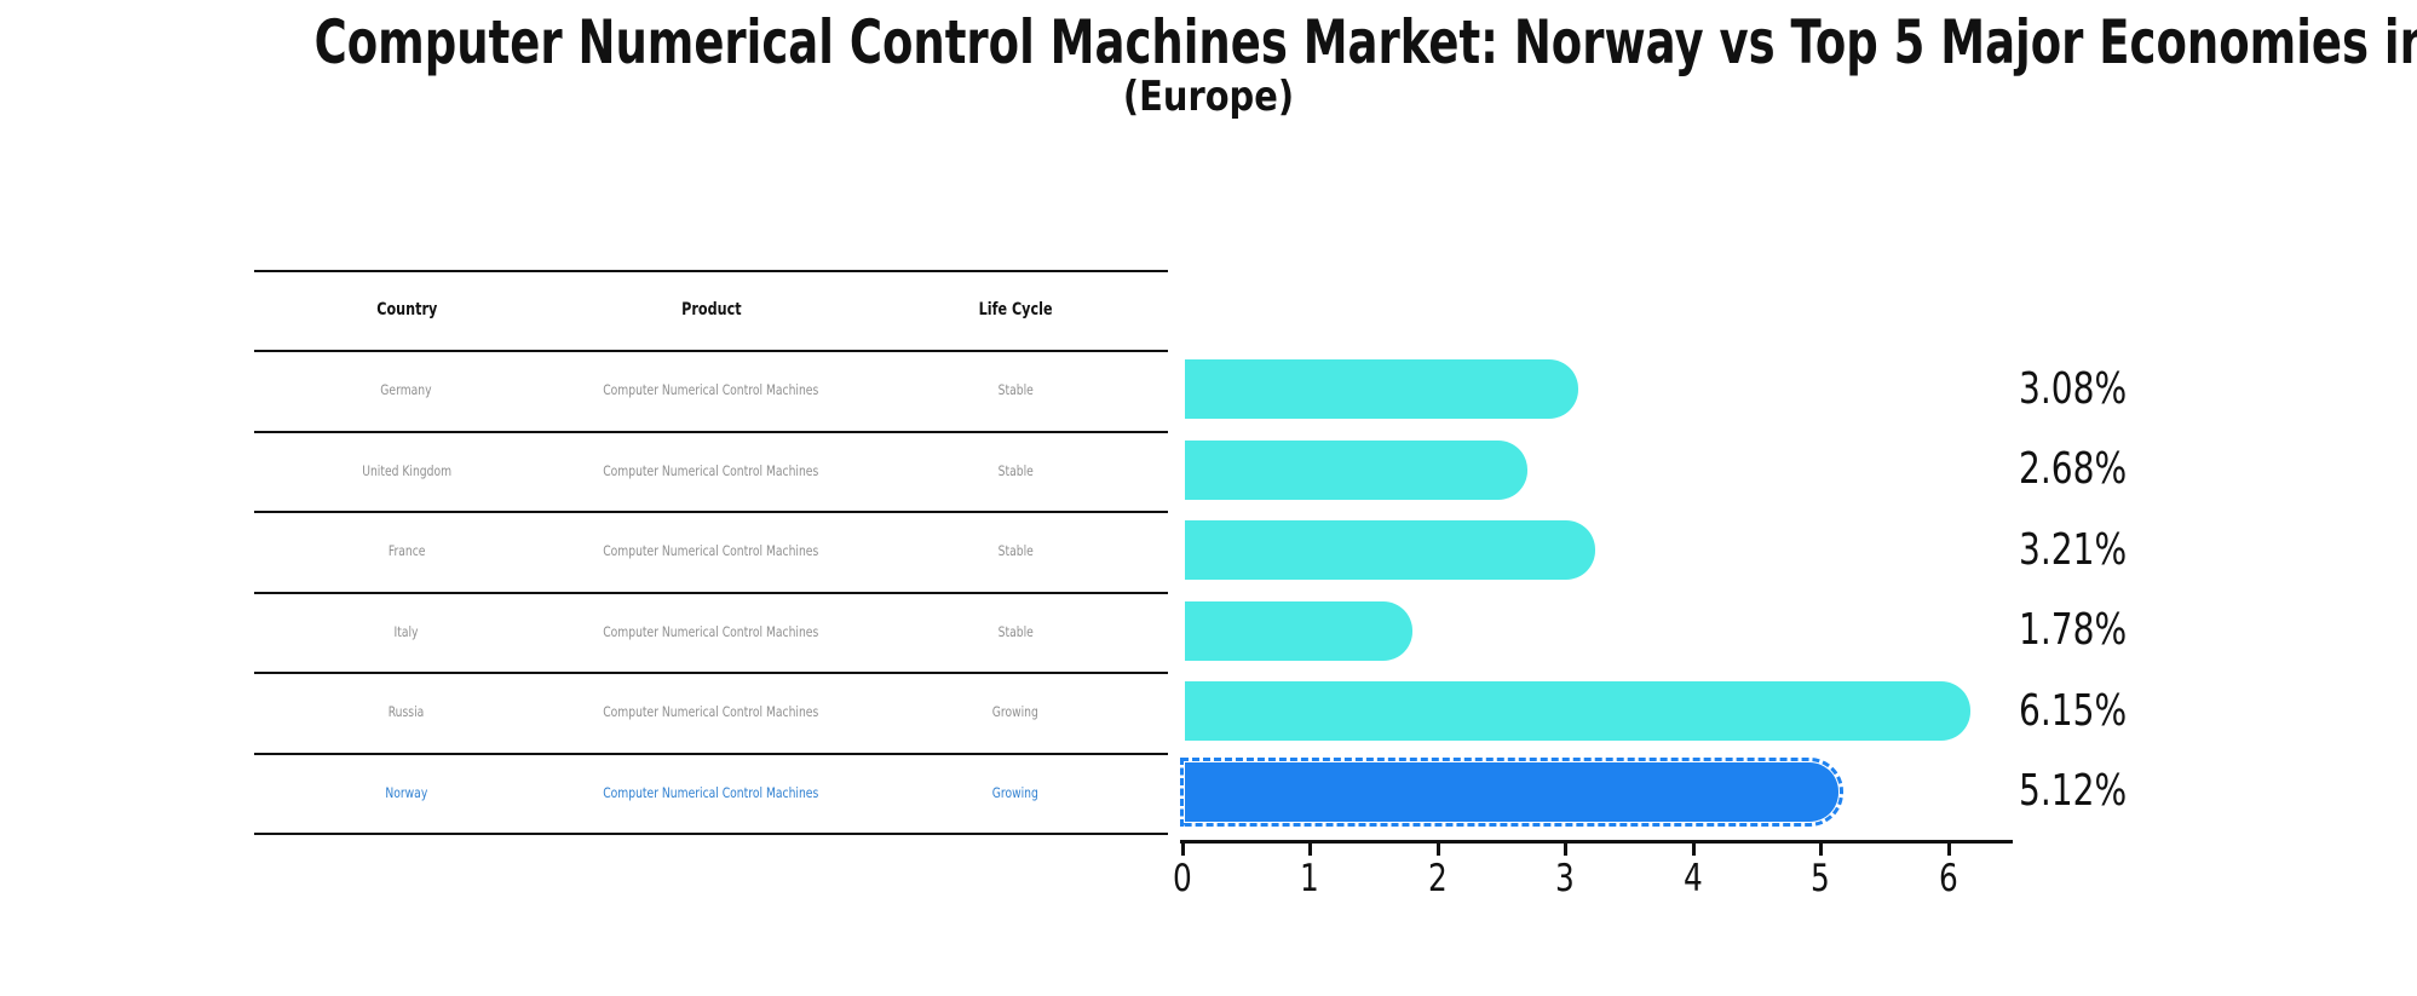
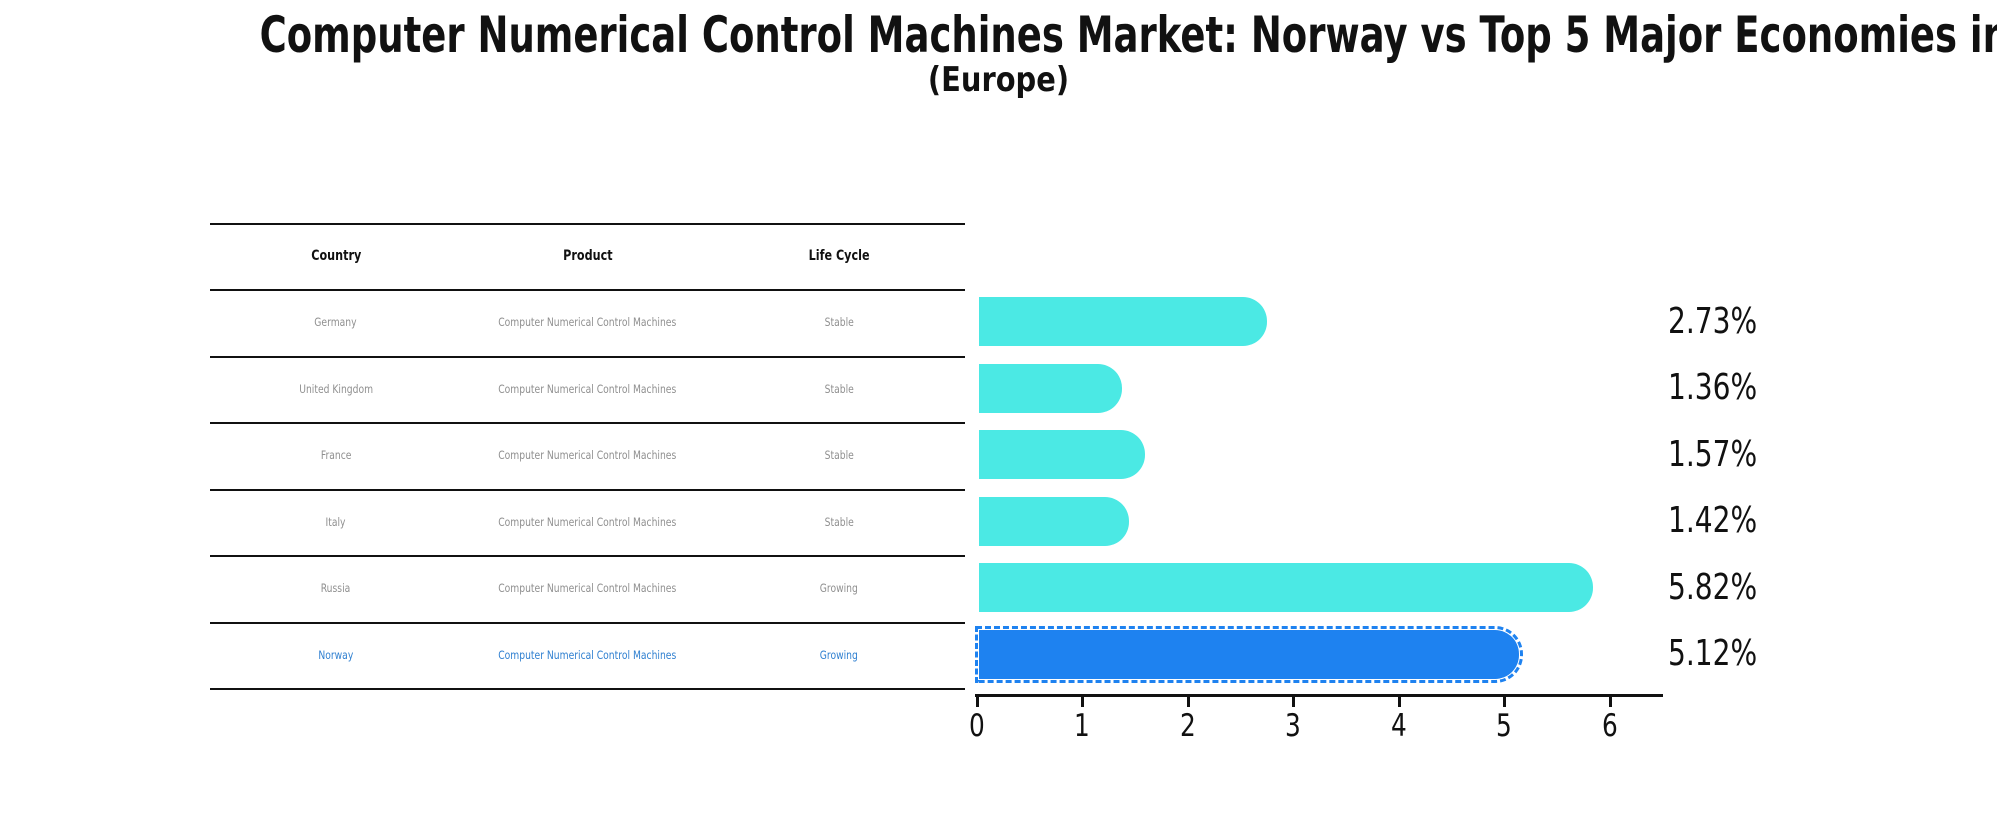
Germany: 3.08% -> 2.73%
United Kingdom: 2.68% -> 1.36%
France: 3.21% -> 1.57%
Italy: 1.78% -> 1.42%
Russia: 6.15% -> 5.82%
